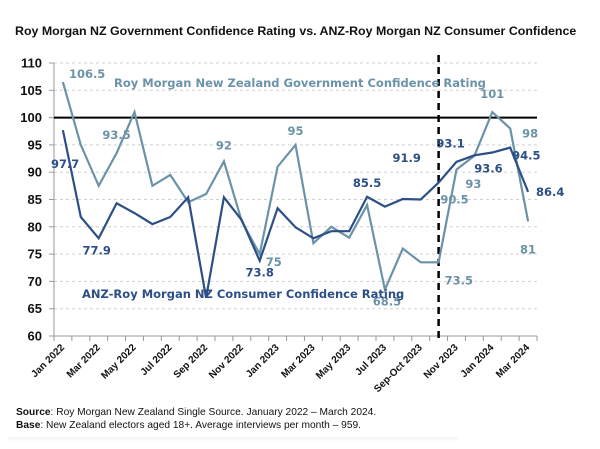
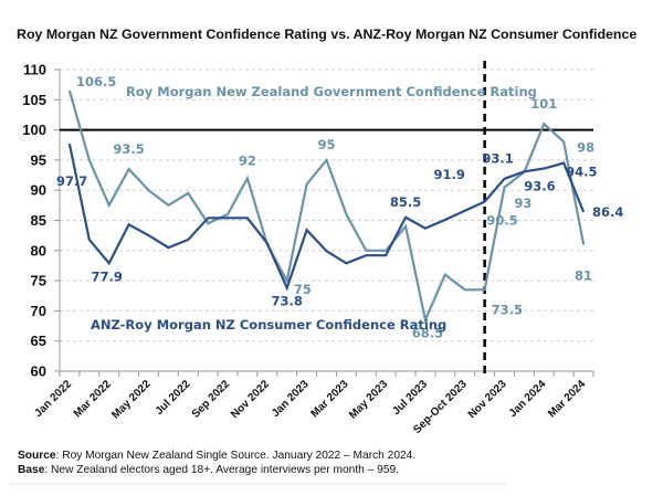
Roy Morgan New Zealand Government Confidence Rating/May 2022: 101 -> 90
ANZ-Roy Morgan NZ Consumer Confidence Rating/Sep 2022: 67 -> 85
Roy Morgan New Zealand Government Confidence Rating/Mar 2023: 77 -> 86
Roy Morgan New Zealand Government Confidence Rating/May 2023: 78 -> 80
ANZ-Roy Morgan NZ Consumer Confidence Rating/Sep-Oct 2023: 85 -> 87
